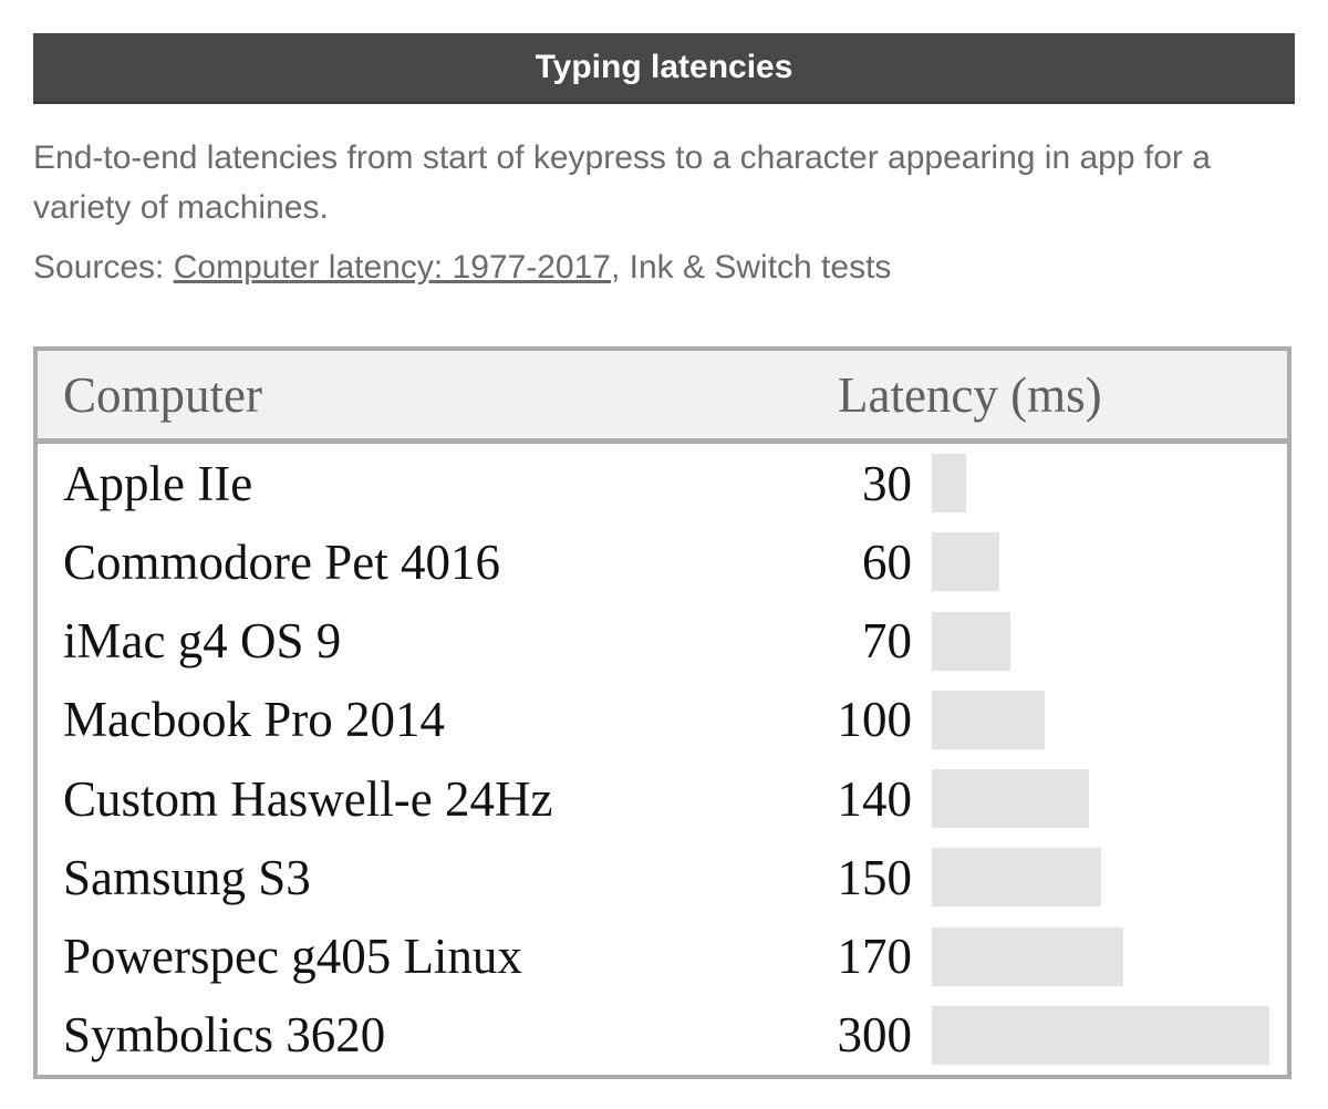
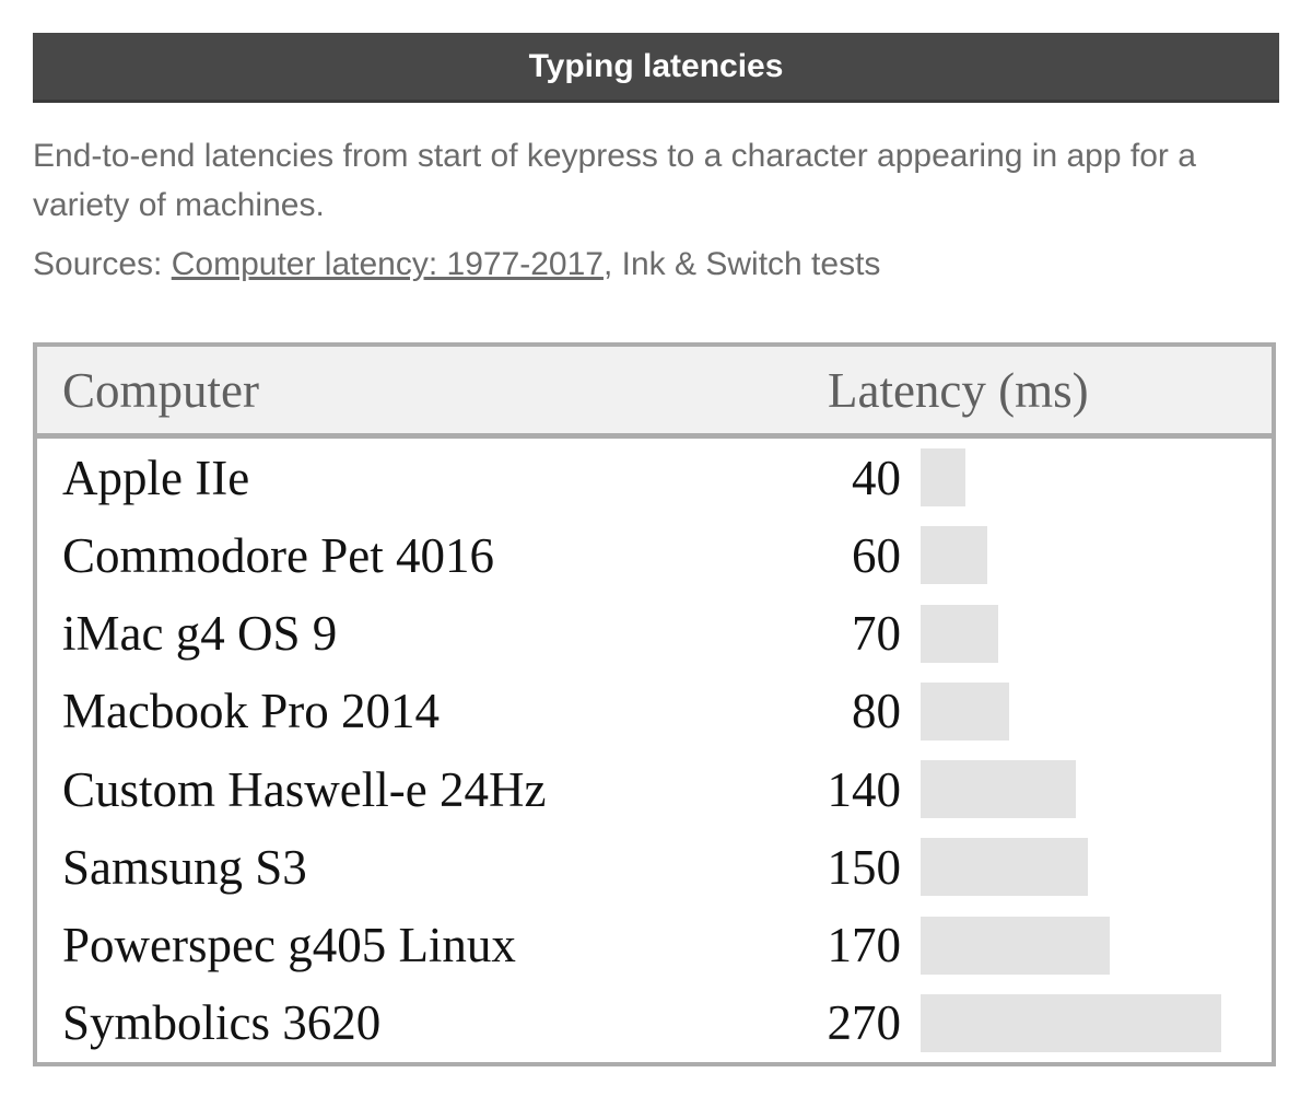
Apple IIe: 30 -> 40
Macbook Pro 2014: 100 -> 80
Symbolics 3620: 300 -> 270
